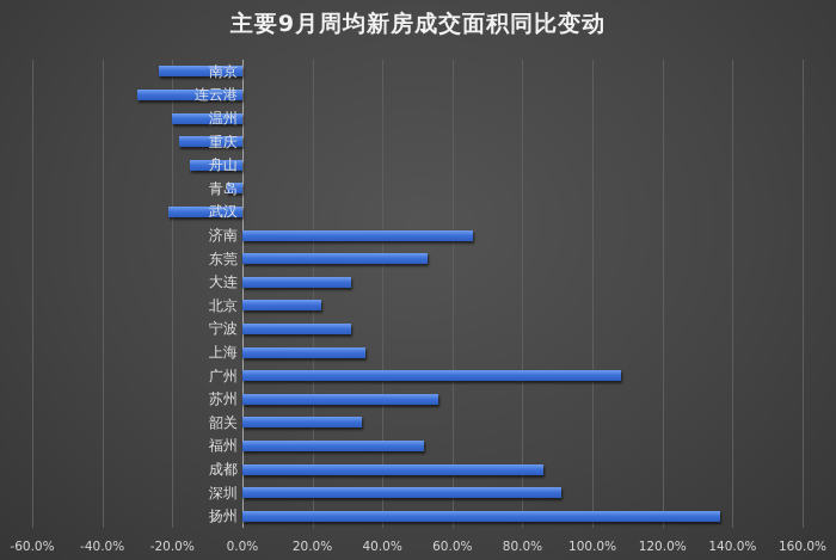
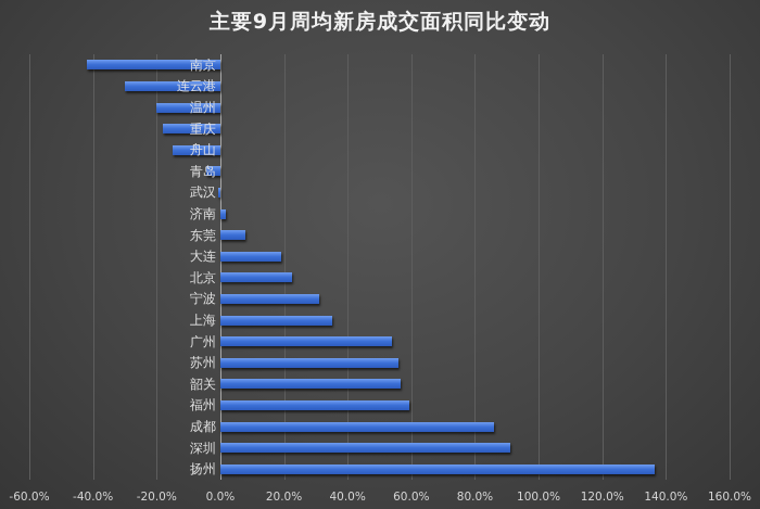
南京: -24% -> -42%
武汉: -21% -> -1%
济南: 66% -> 2%
东莞: 53% -> 8%
大连: 31% -> 19%
广州: 108% -> 54%
韶关: 34% -> 56%
福州: 52% -> 60%
